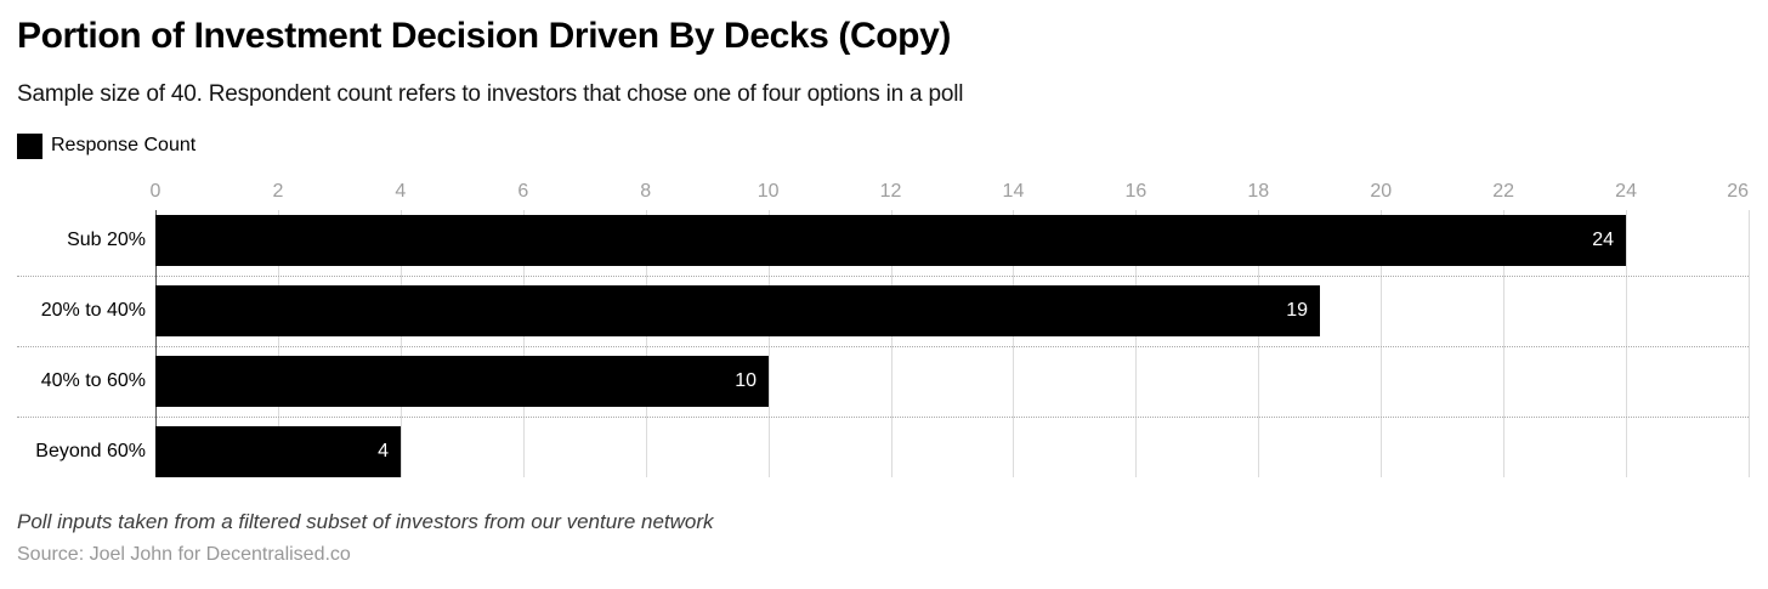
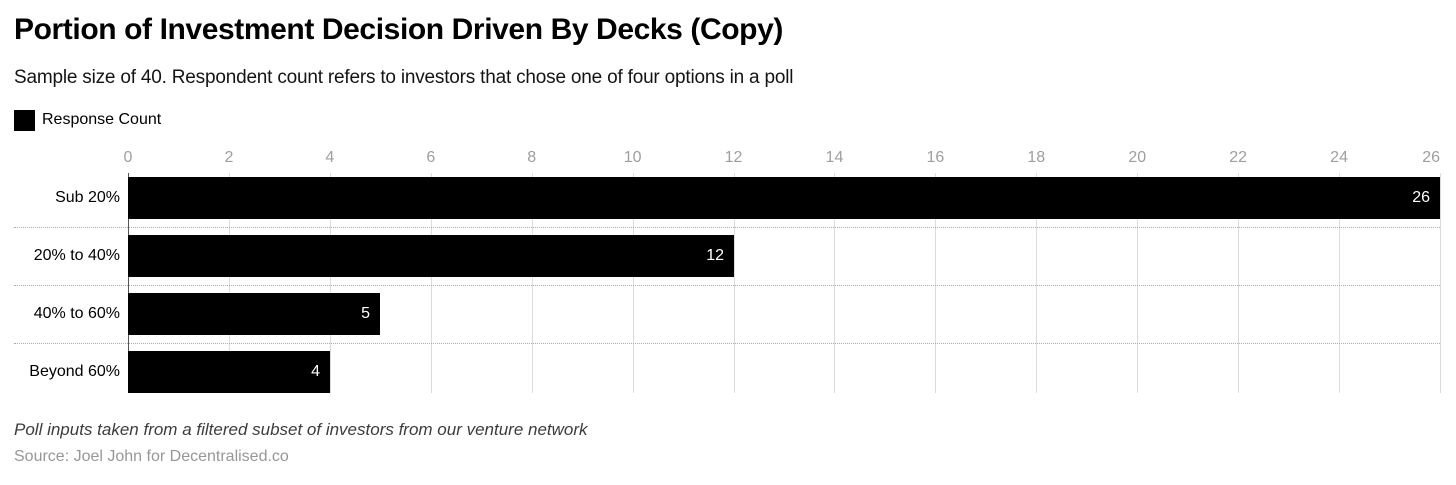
Sub 20%: 24 -> 26
20% to 40%: 19 -> 12
40% to 60%: 10 -> 5
